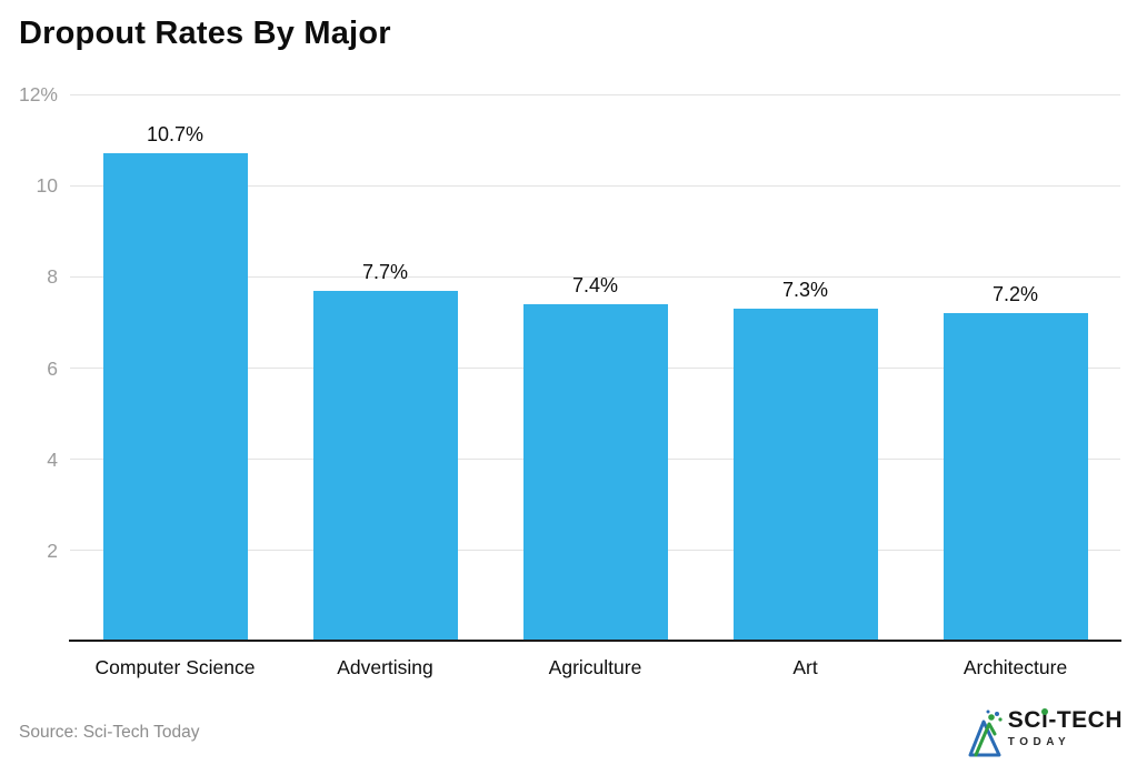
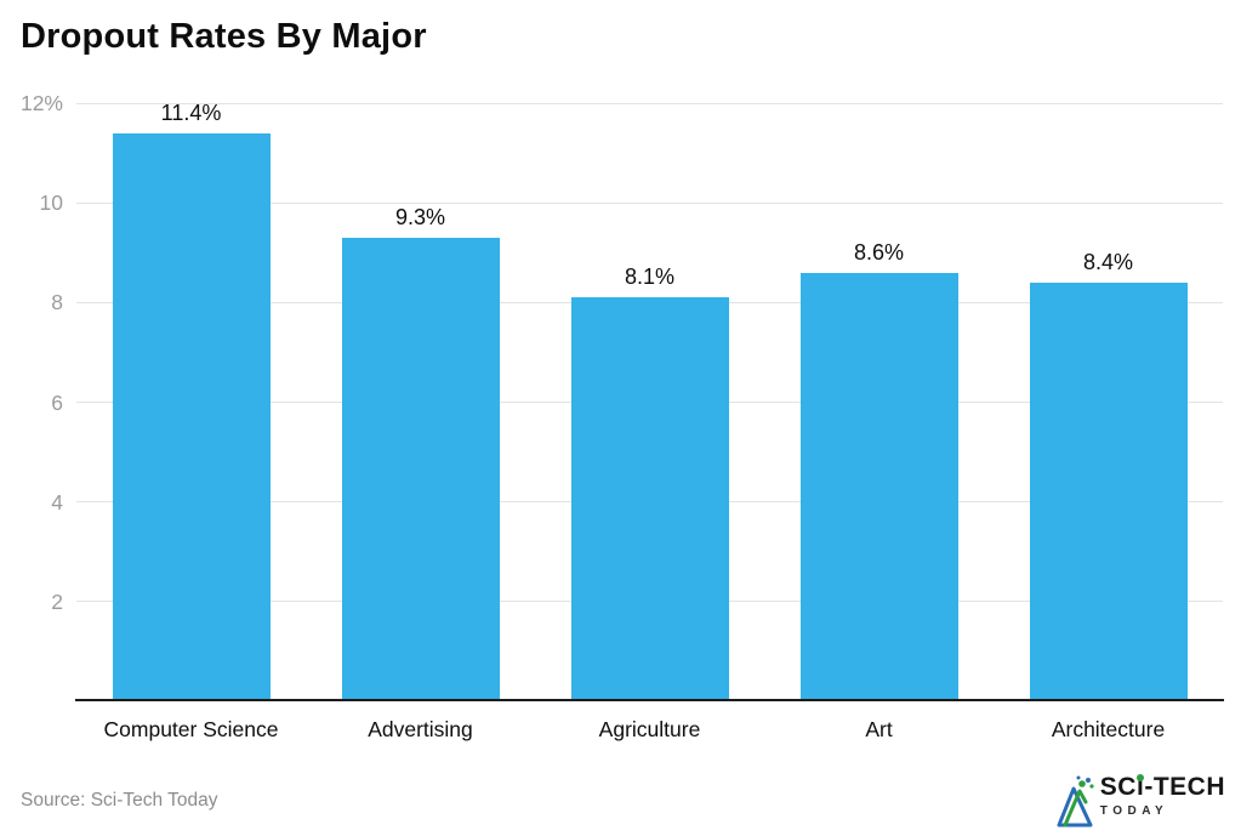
Computer Science: 10.7% -> 11.4%
Advertising: 7.7% -> 9.3%
Agriculture: 7.4% -> 8.1%
Art: 7.3% -> 8.6%
Architecture: 7.2% -> 8.4%
